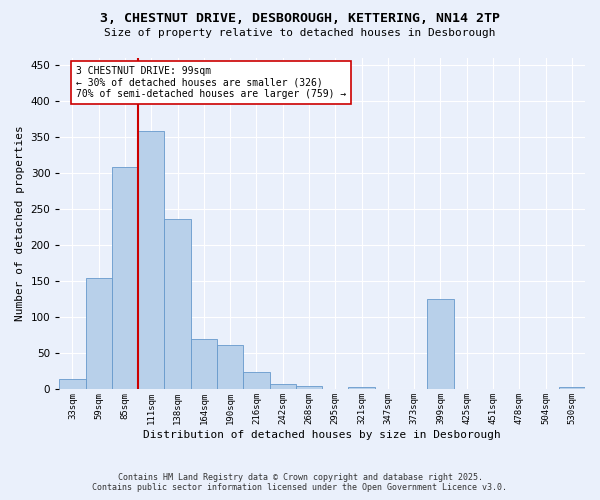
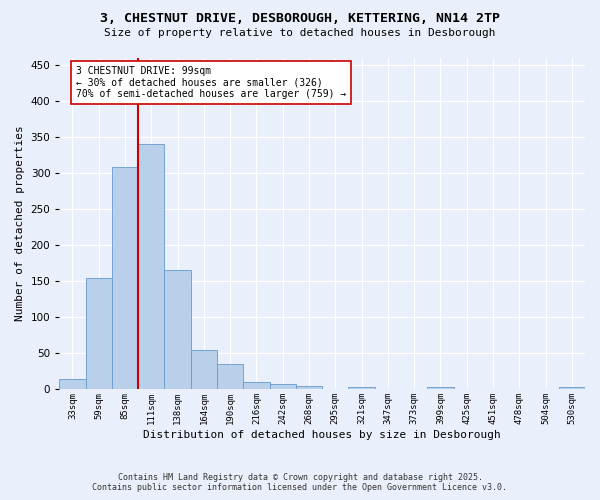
111sqm: 358 -> 340
138sqm: 236 -> 165
164sqm: 70 -> 55
190sqm: 62 -> 35
216sqm: 24 -> 10
399sqm: 126 -> 4
